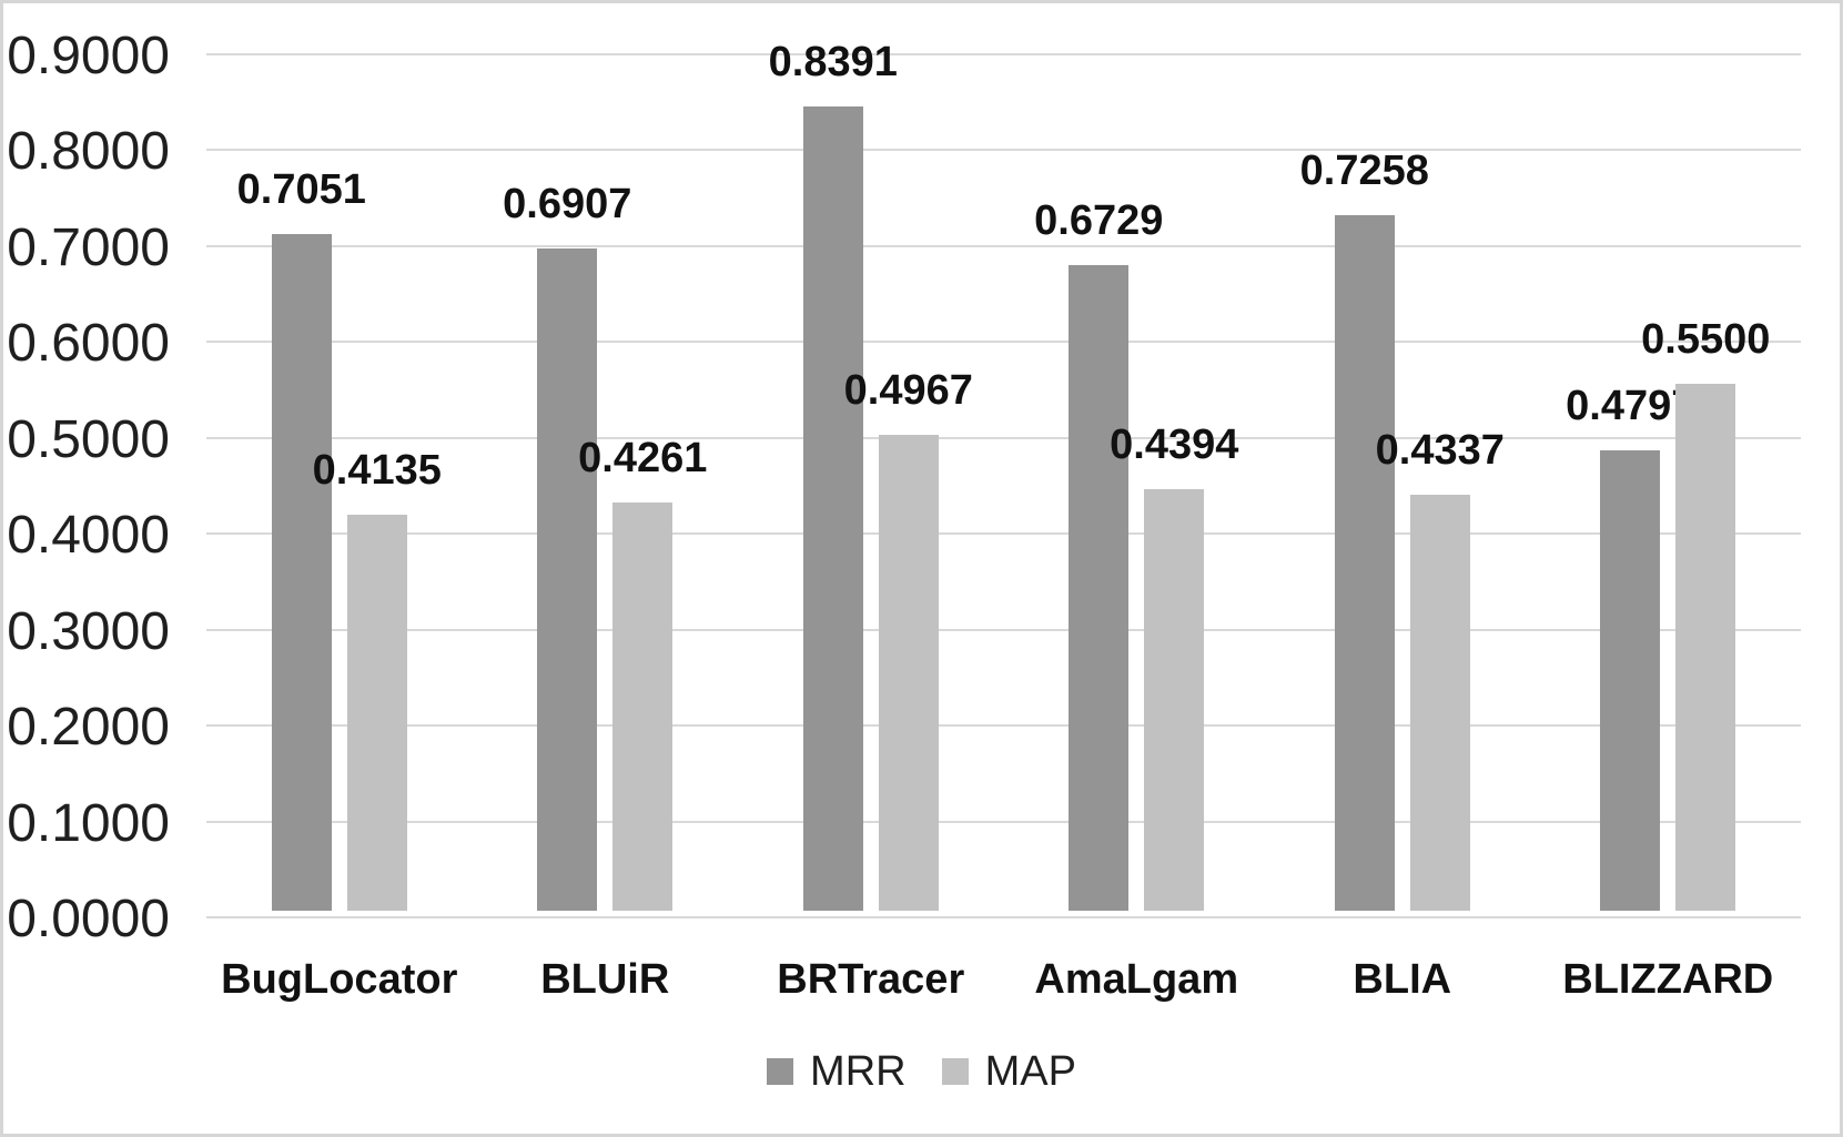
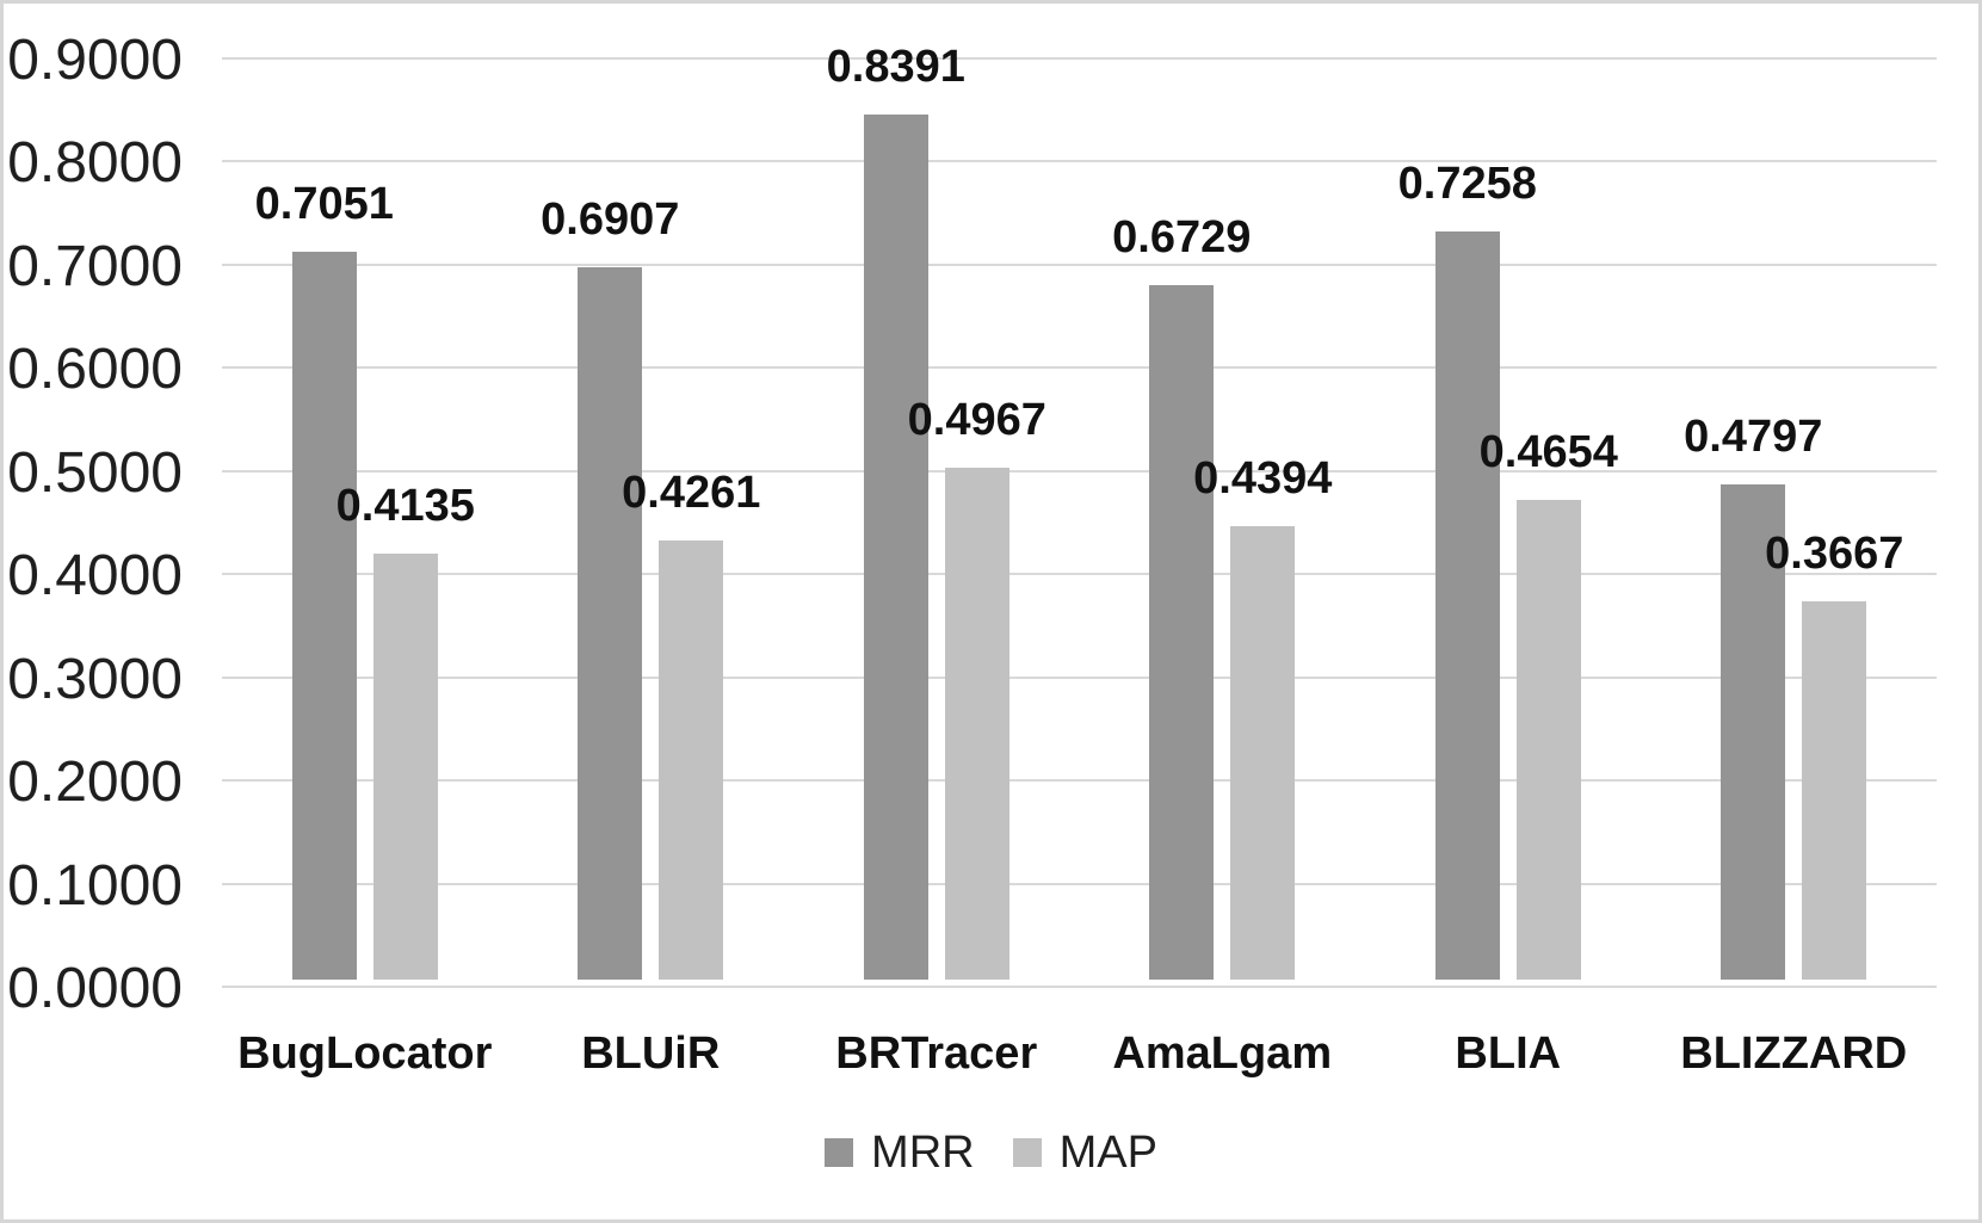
MAP/BLIA: 0.4337 -> 0.4654
MAP/BLIZZARD: 0.5500 -> 0.3667
